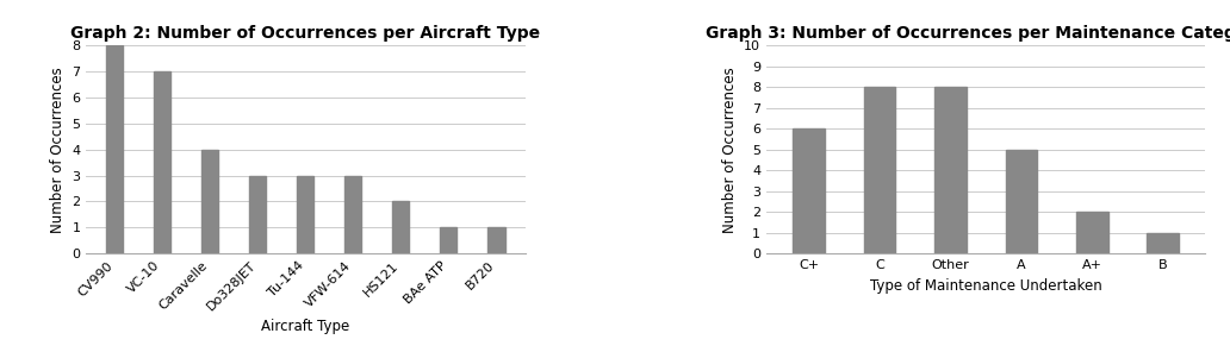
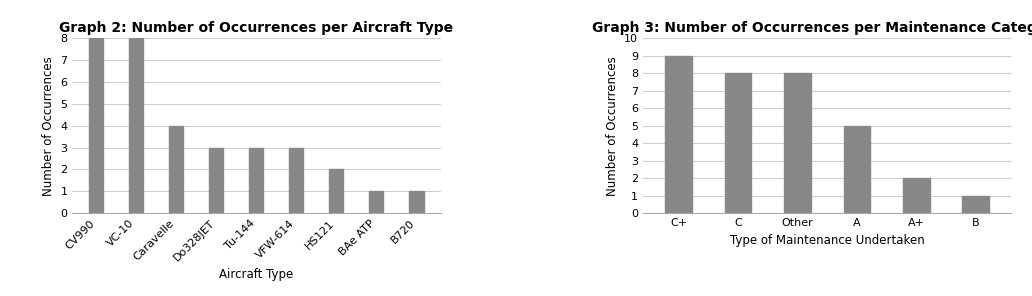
Graph 2: Number of Occurrences per Aircraft Type/VC-10: 7 -> 8
C+: 6 -> 9
